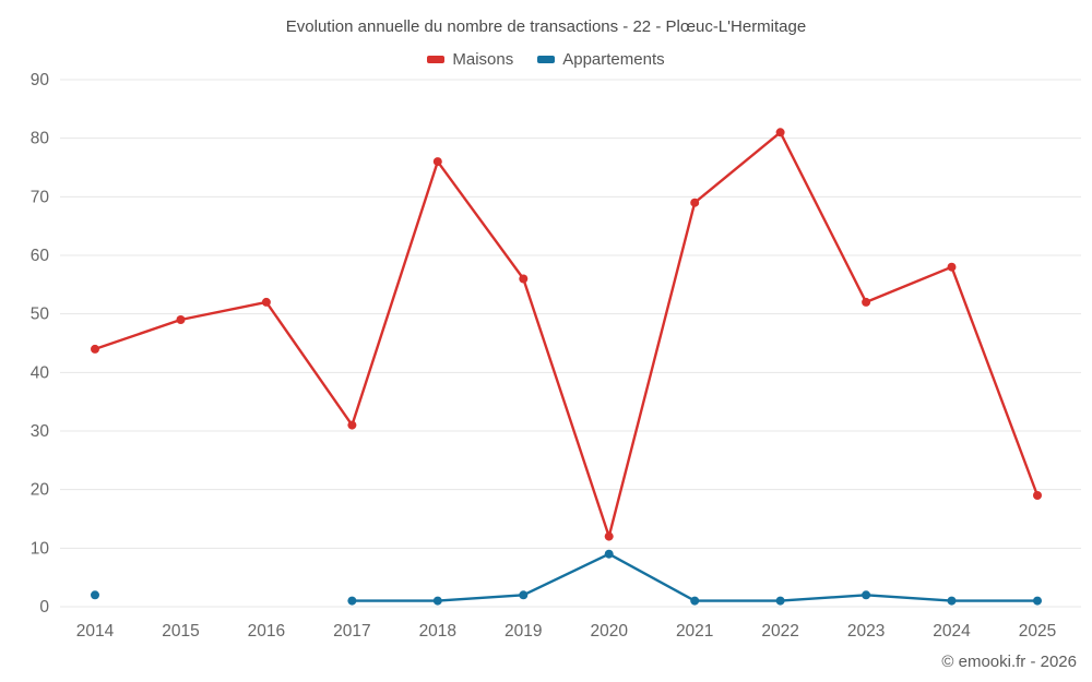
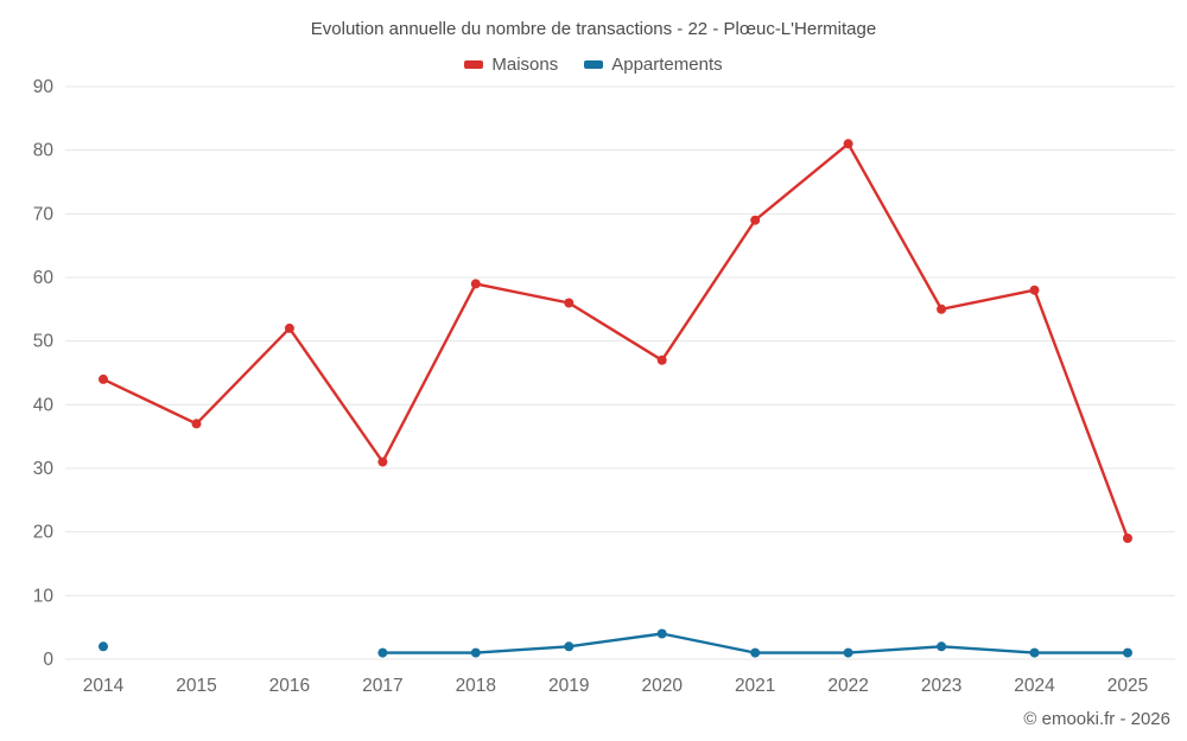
Maisons/2015: 49 -> 37
Maisons/2018: 76 -> 59
Maisons/2020: 12 -> 47
Appartements/2020: 9 -> 4
Maisons/2023: 52 -> 55
